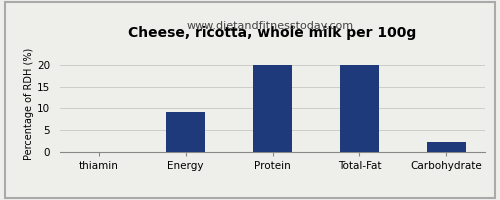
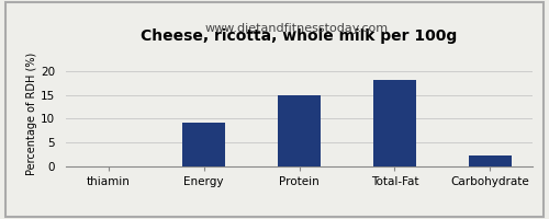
Protein: 20.0 -> 15.0
Total-Fat: 20.0 -> 18.0
